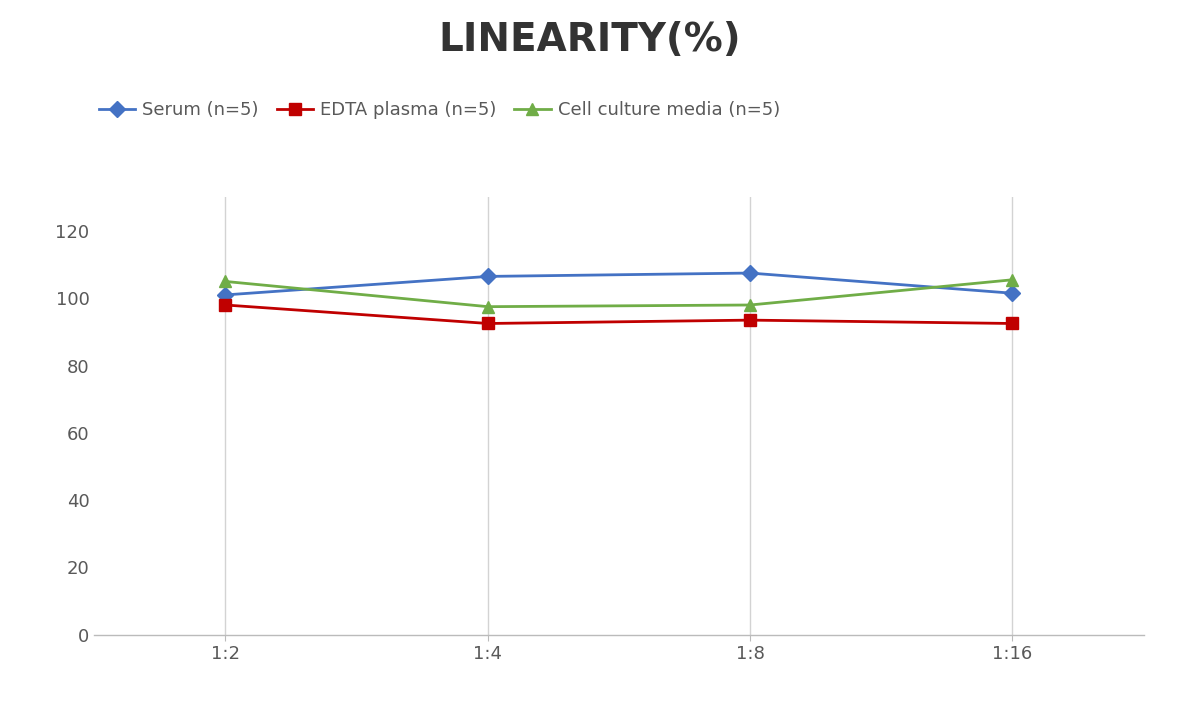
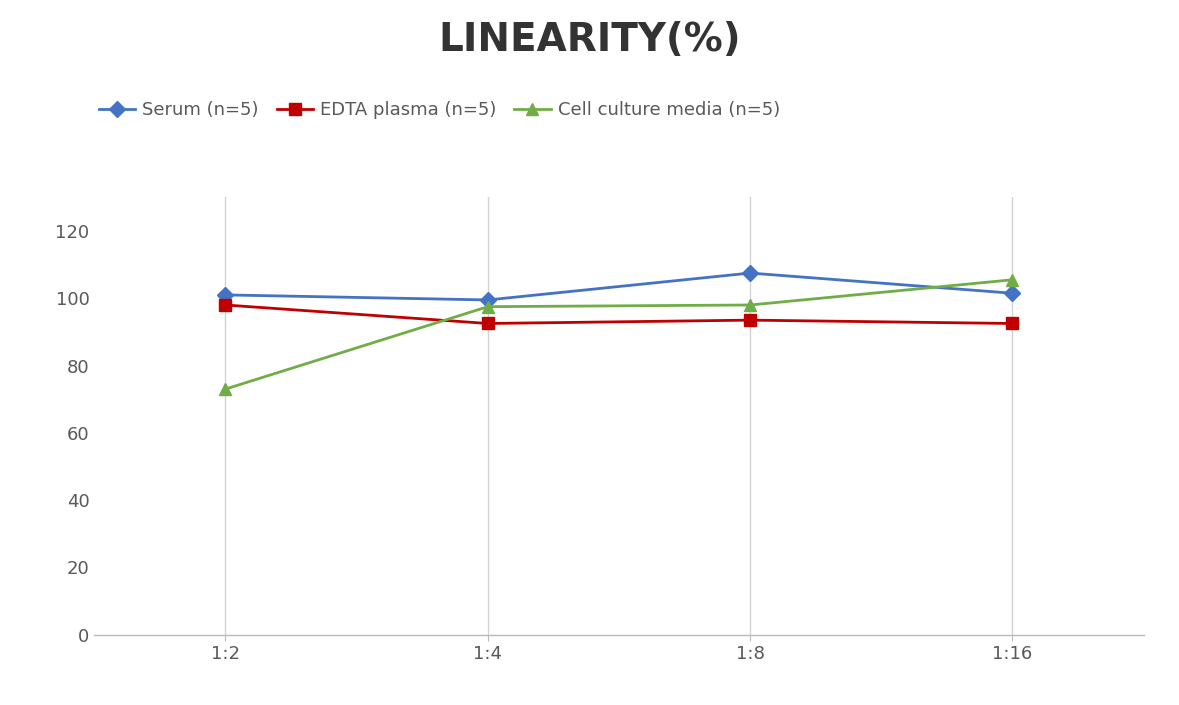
Cell culture media (n=5)/1:2: 105.0 -> 73.0
Serum (n=5)/1:4: 106.5 -> 99.5
